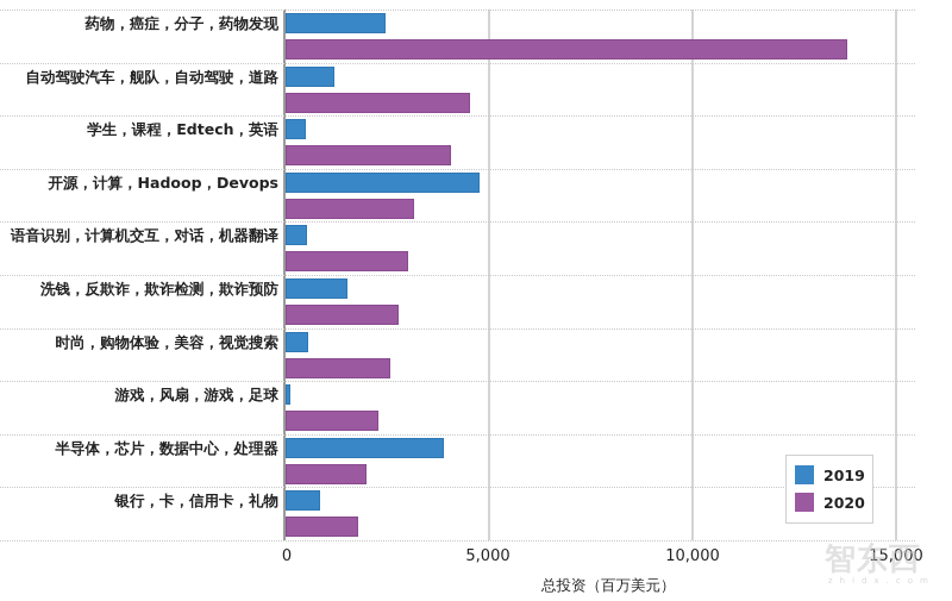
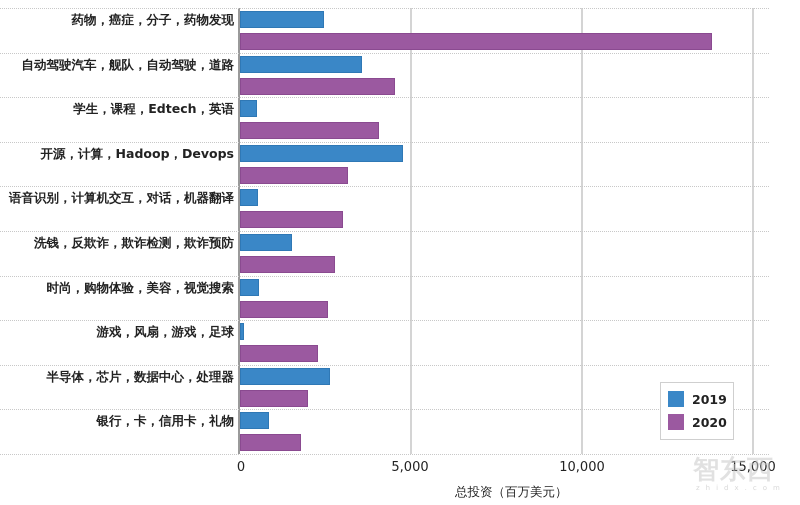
2019/自动驾驶汽车，舰队，自动驾驶，道路: 1200 -> 3600
2019/半导体，芯片，数据中心，处理器: 3900 -> 2600
